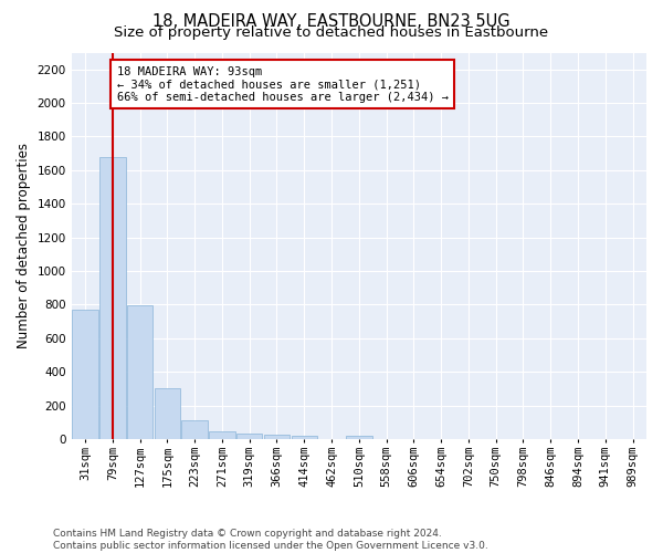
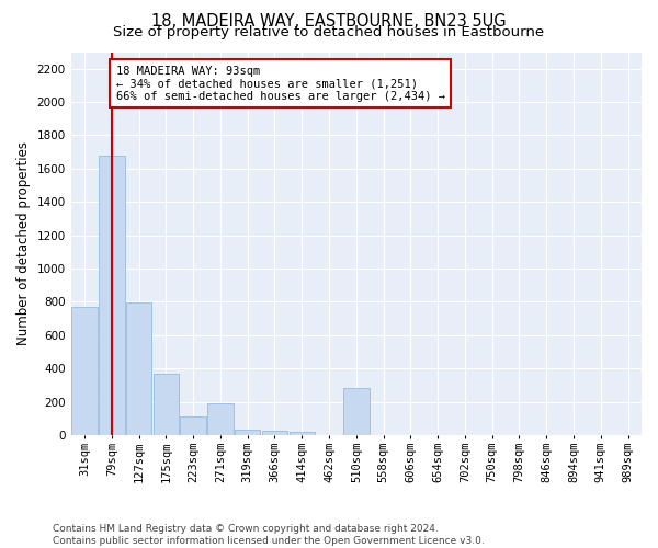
175sqm: 300 -> 370
271sqm: 40 -> 190
510sqm: 20 -> 280
